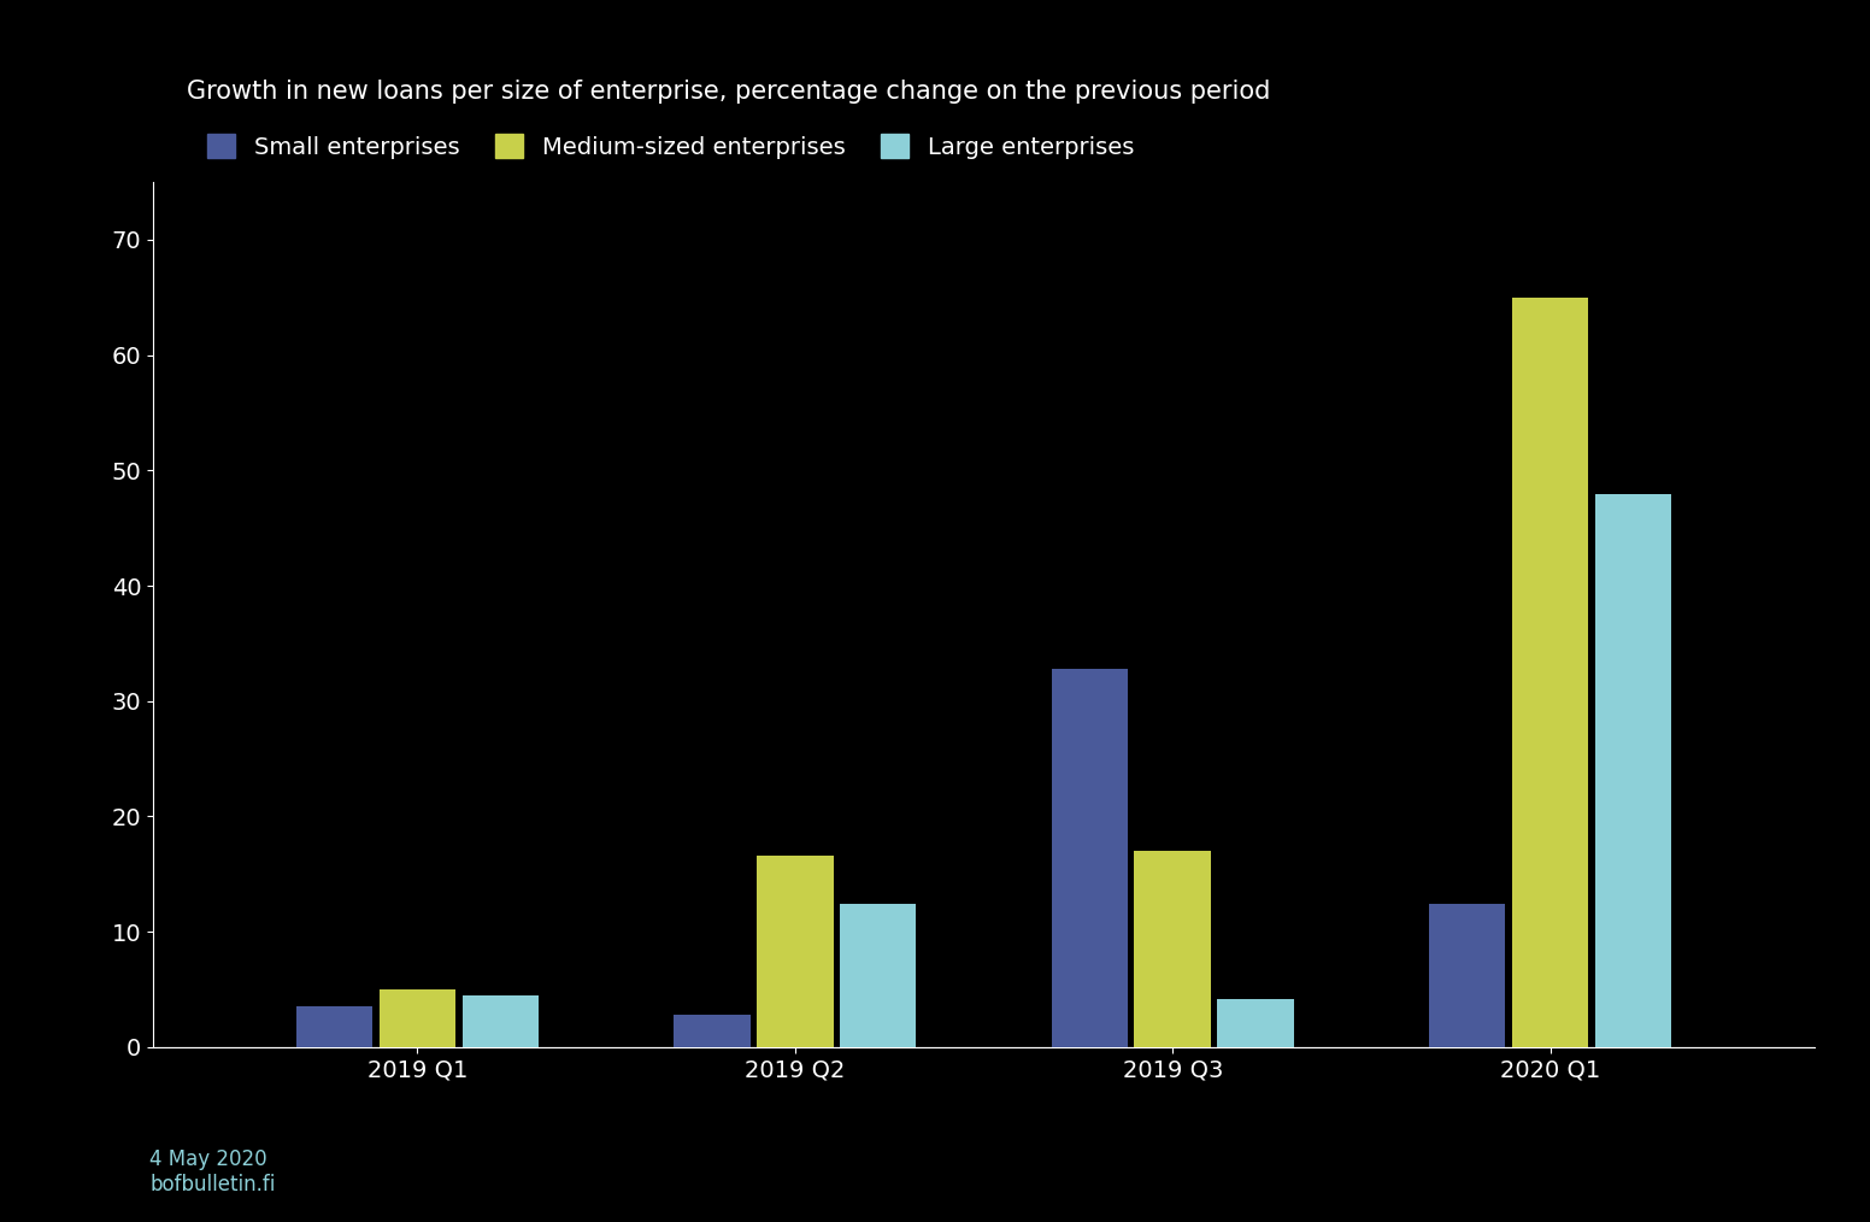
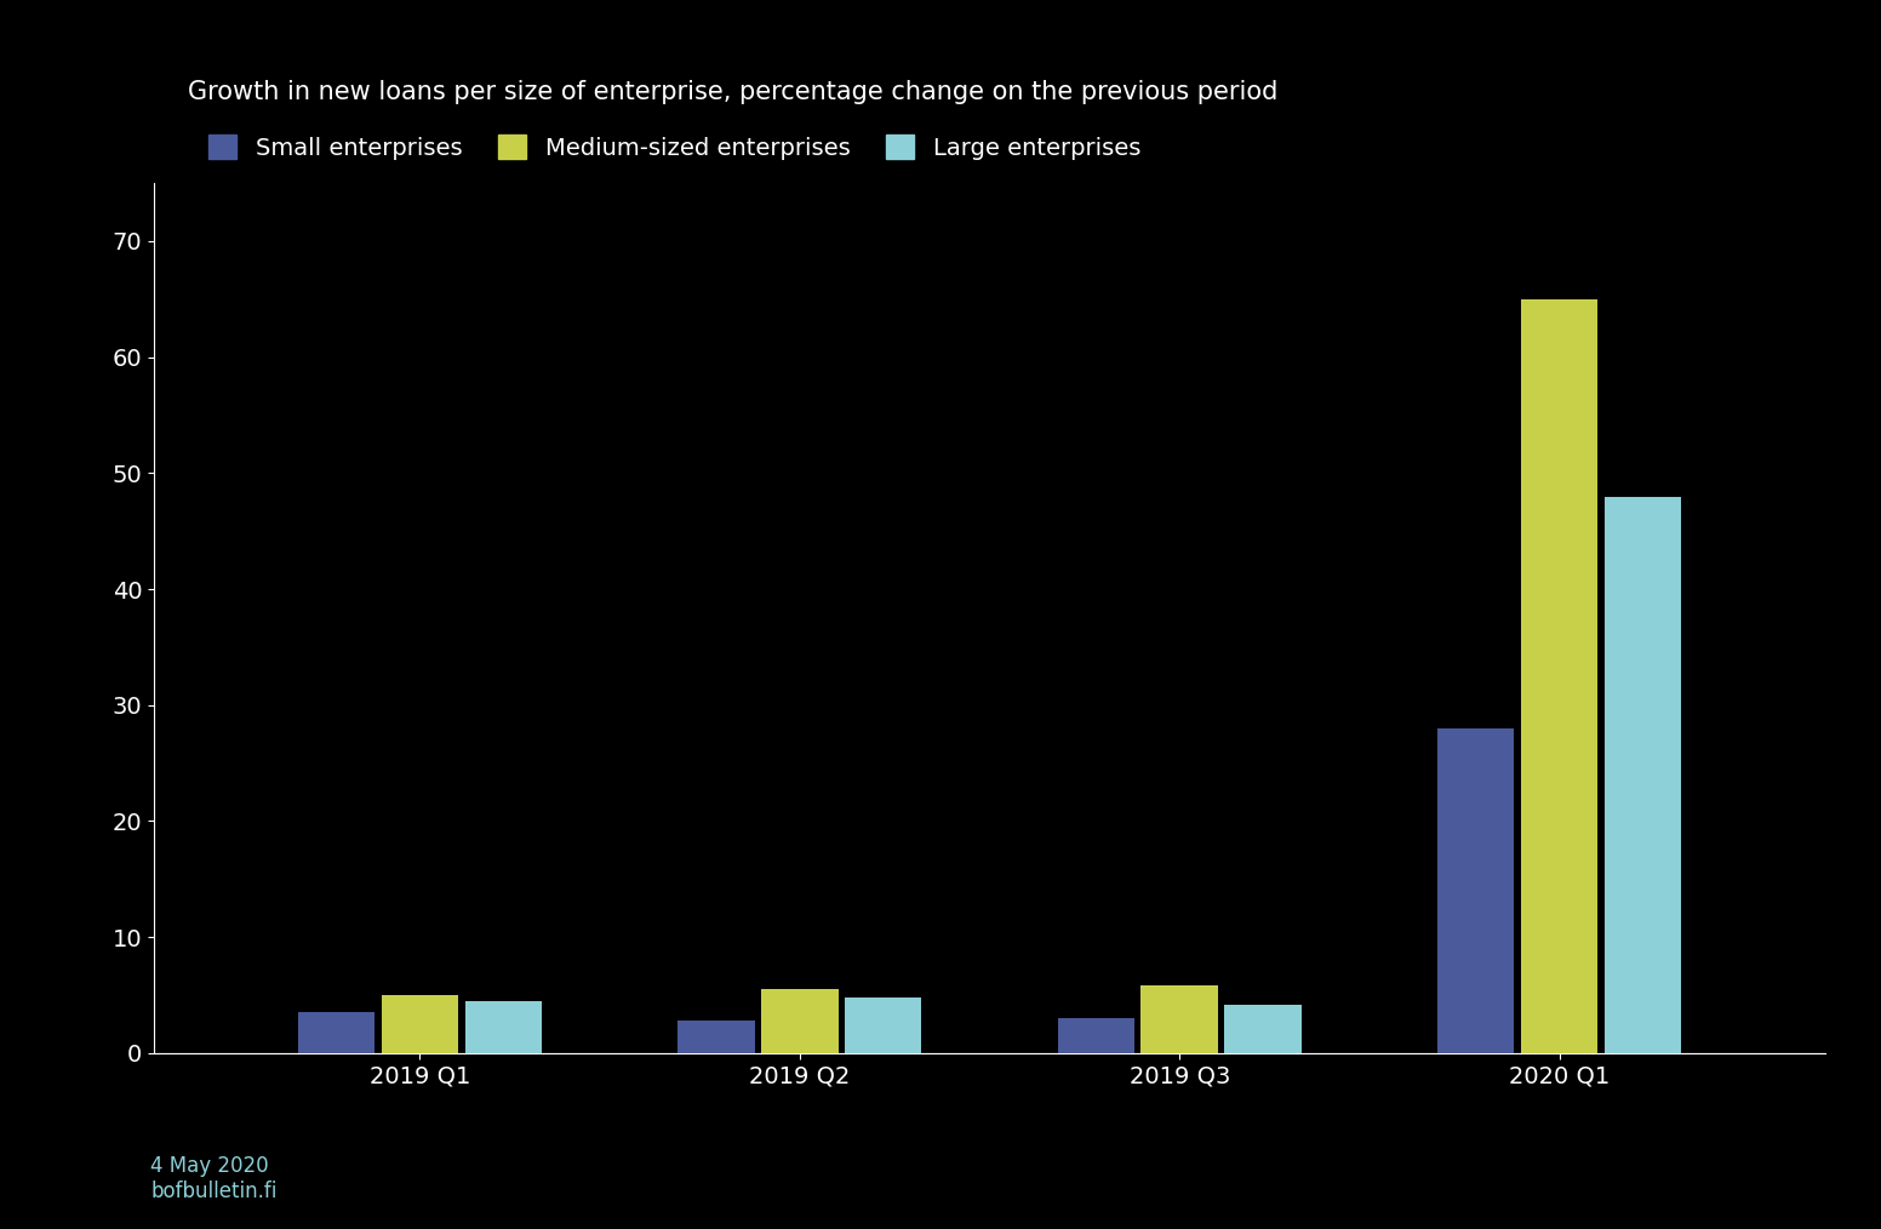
Medium-sized enterprises/2019 Q2: 16.6 -> 5.5
Large enterprises/2019 Q2: 12.4 -> 4.8
Small enterprises/2019 Q3: 32.8 -> 3.0
Medium-sized enterprises/2019 Q3: 17.0 -> 5.8
Small enterprises/2020 Q1: 12.4 -> 28.0
